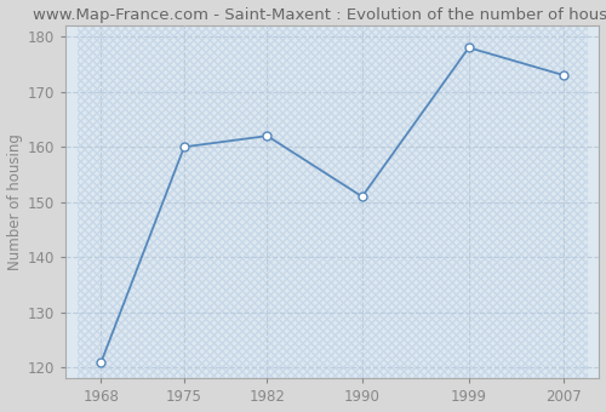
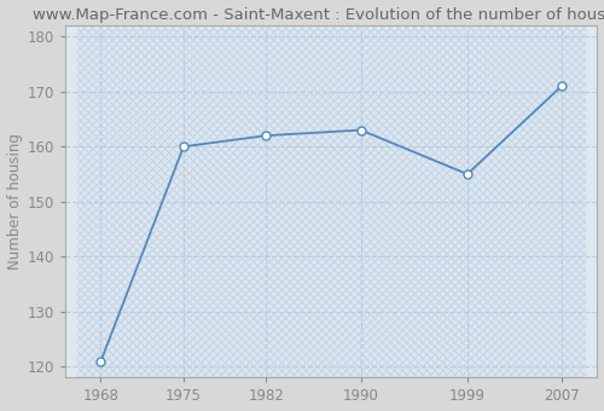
1990: 151 -> 163
1999: 178 -> 155
2007: 173 -> 171
